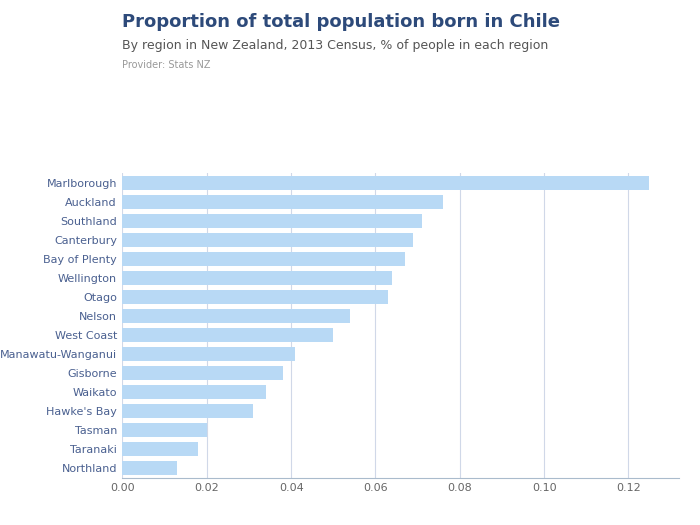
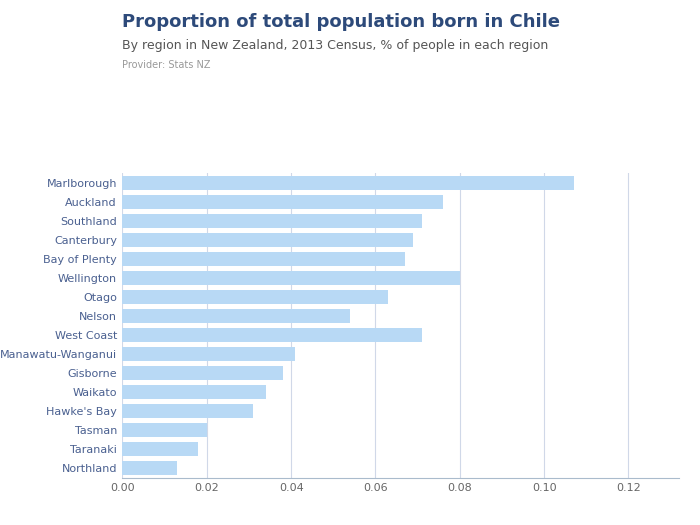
Marlborough: 0.125 -> 0.107
Wellington: 0.064 -> 0.080
West Coast: 0.050 -> 0.071
